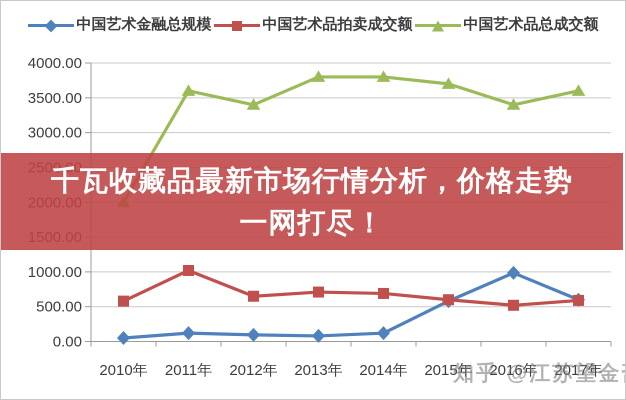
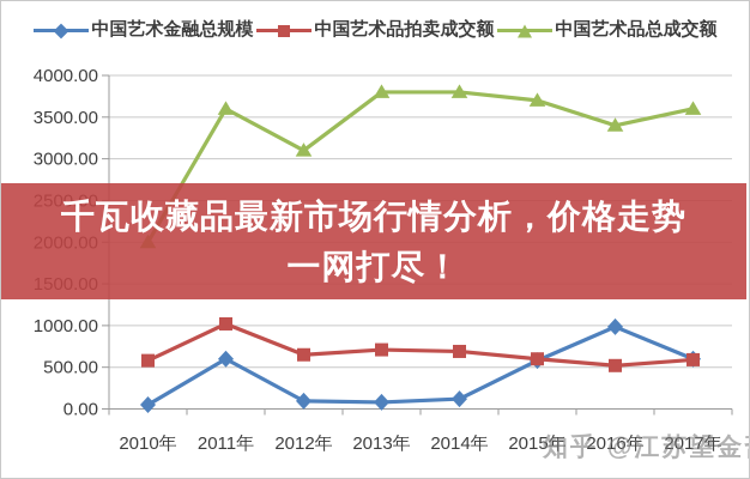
中国艺术金融总规模/2011年: 100 -> 600
中国艺术品总成交额/2012年: 3400 -> 3100
